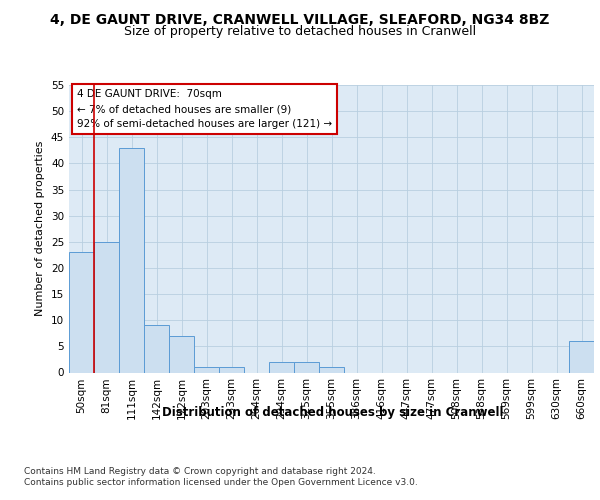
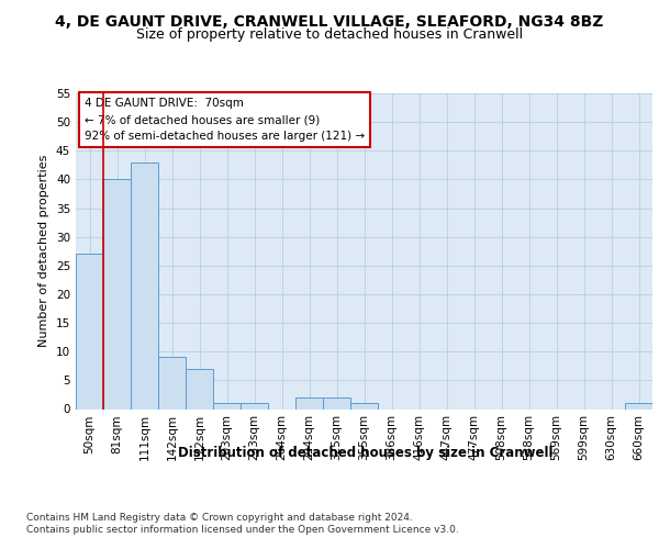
50sqm: 23 -> 27
81sqm: 25 -> 40
660sqm: 6 -> 1
